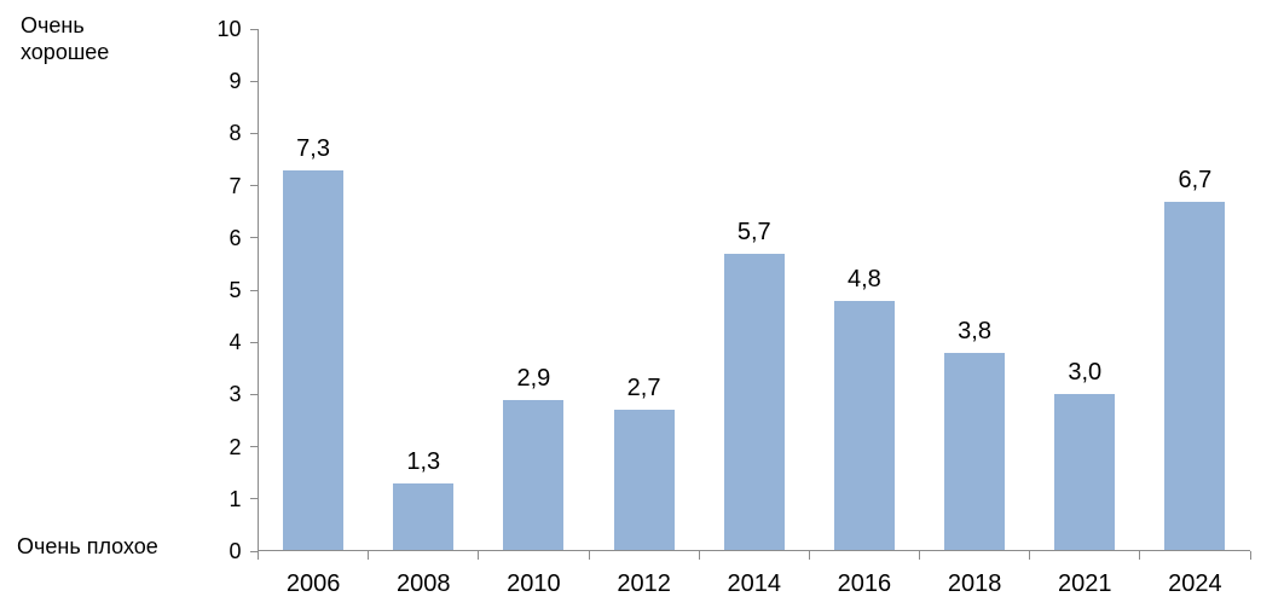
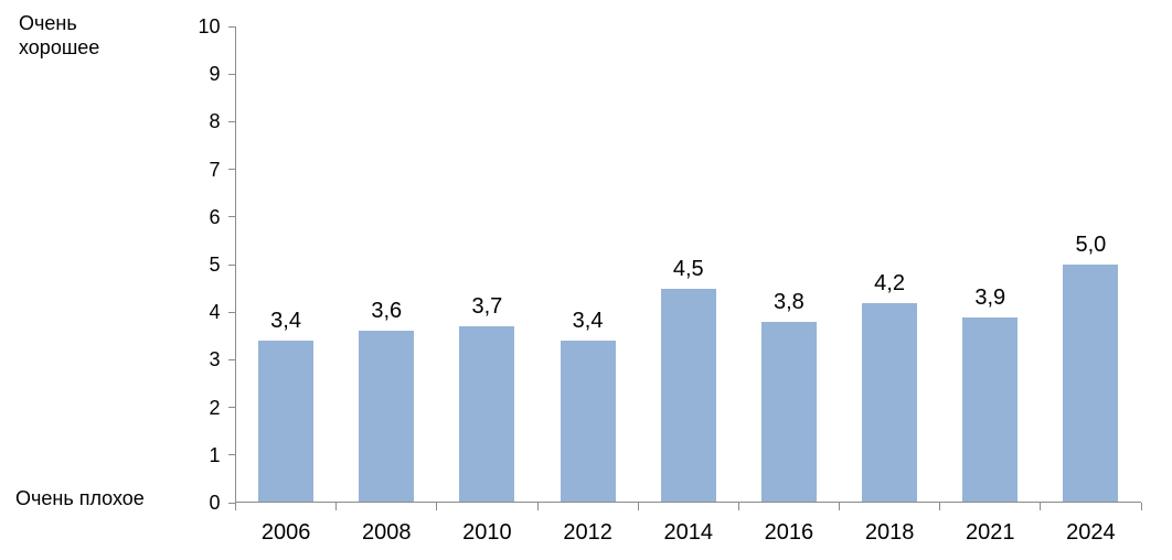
2006: 7,3 -> 3,4
2008: 1,3 -> 3,6
2010: 2,9 -> 3,7
2012: 2,7 -> 3,4
2014: 5,7 -> 4,5
2016: 4,8 -> 3,8
2018: 3,8 -> 4,2
2021: 3,0 -> 3,9
2024: 6,7 -> 5,0
